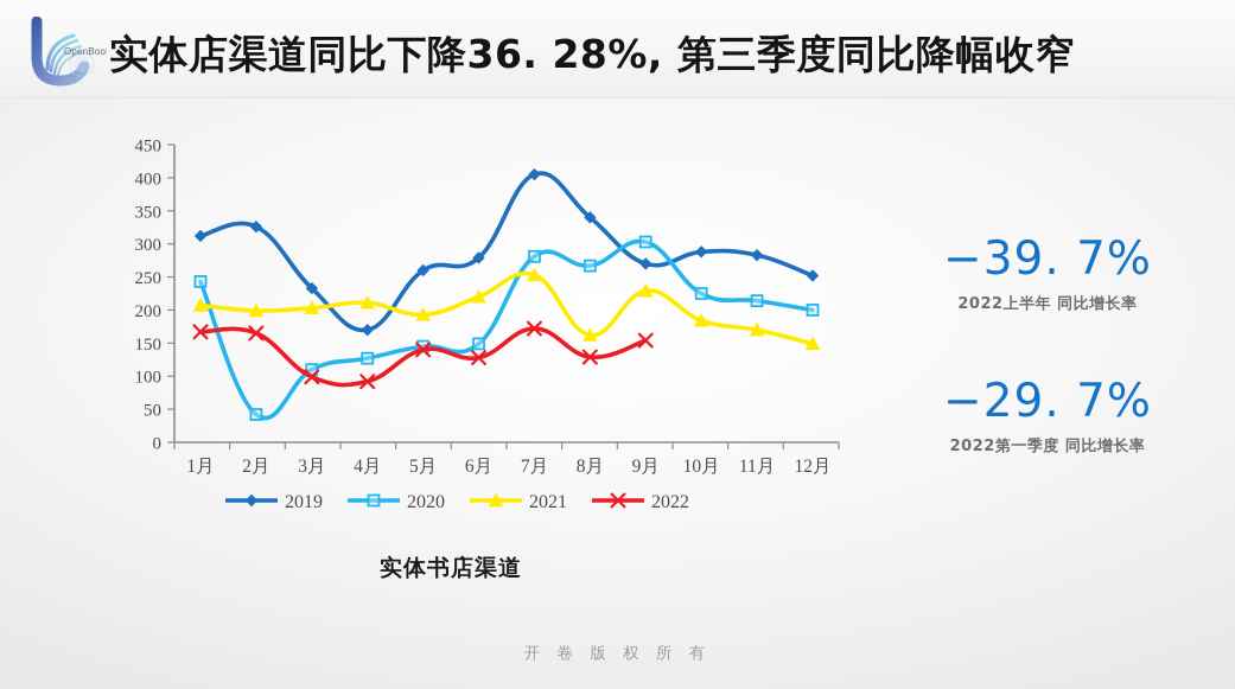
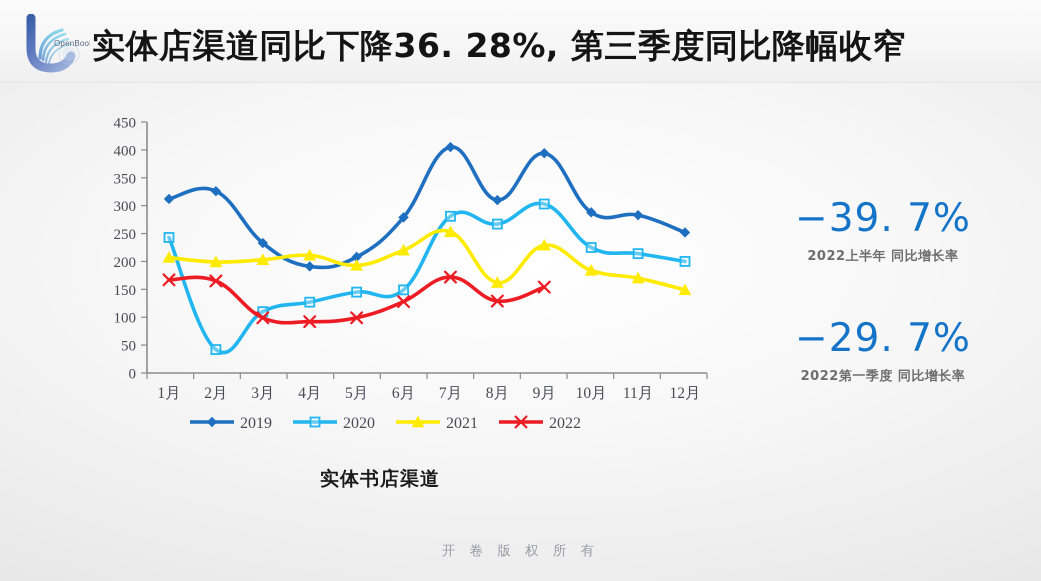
2019/4月: 170 -> 190
2019/5月: 260 -> 210
2022/5月: 140 -> 100
2019/8月: 340 -> 310
2019/9月: 270 -> 390
